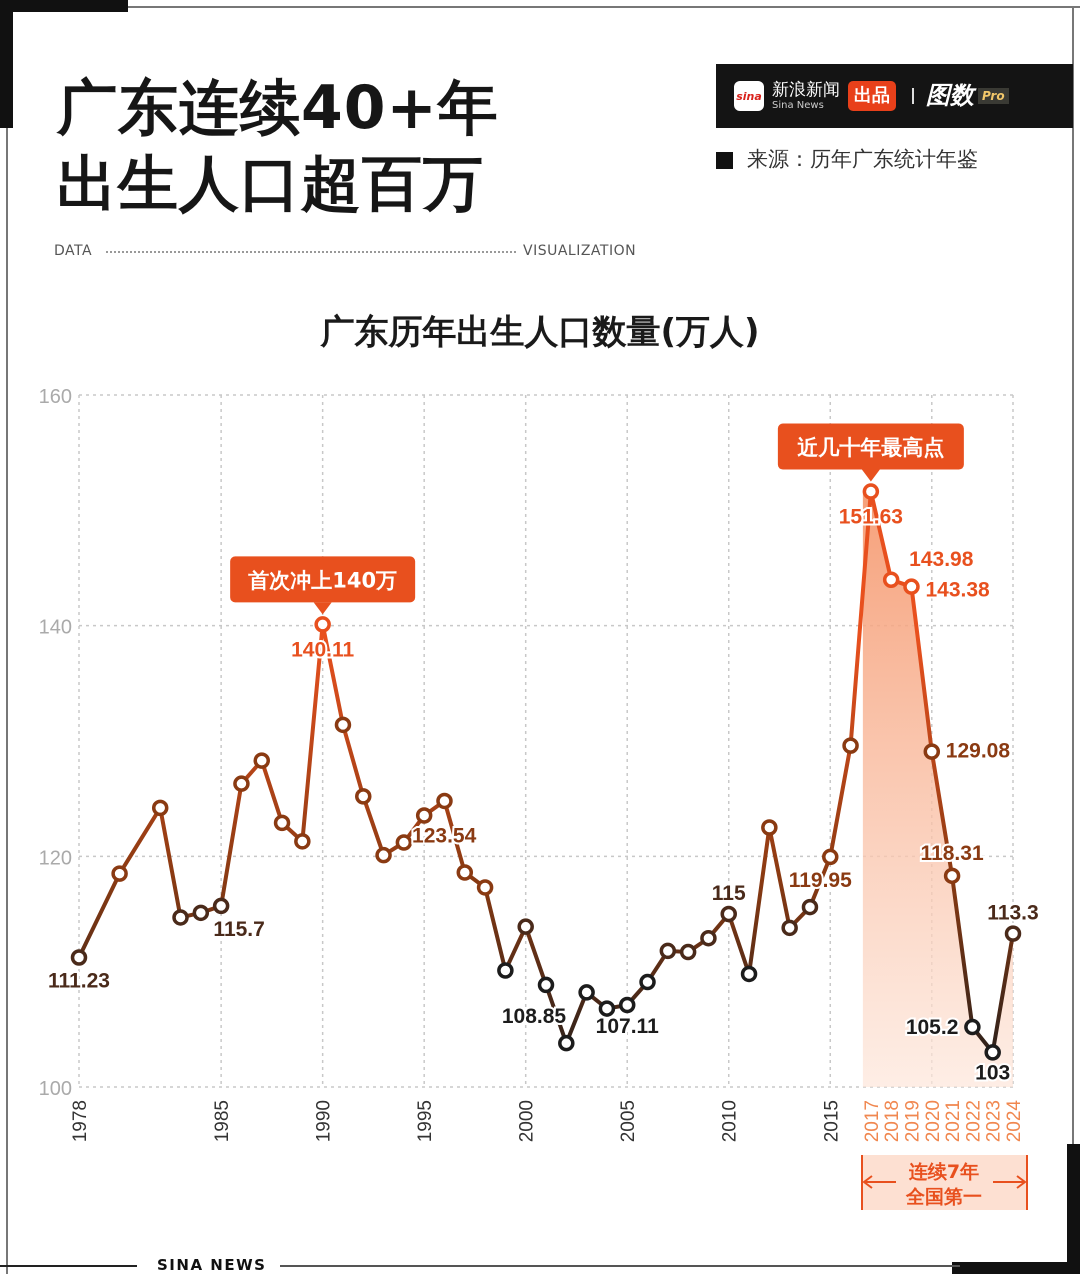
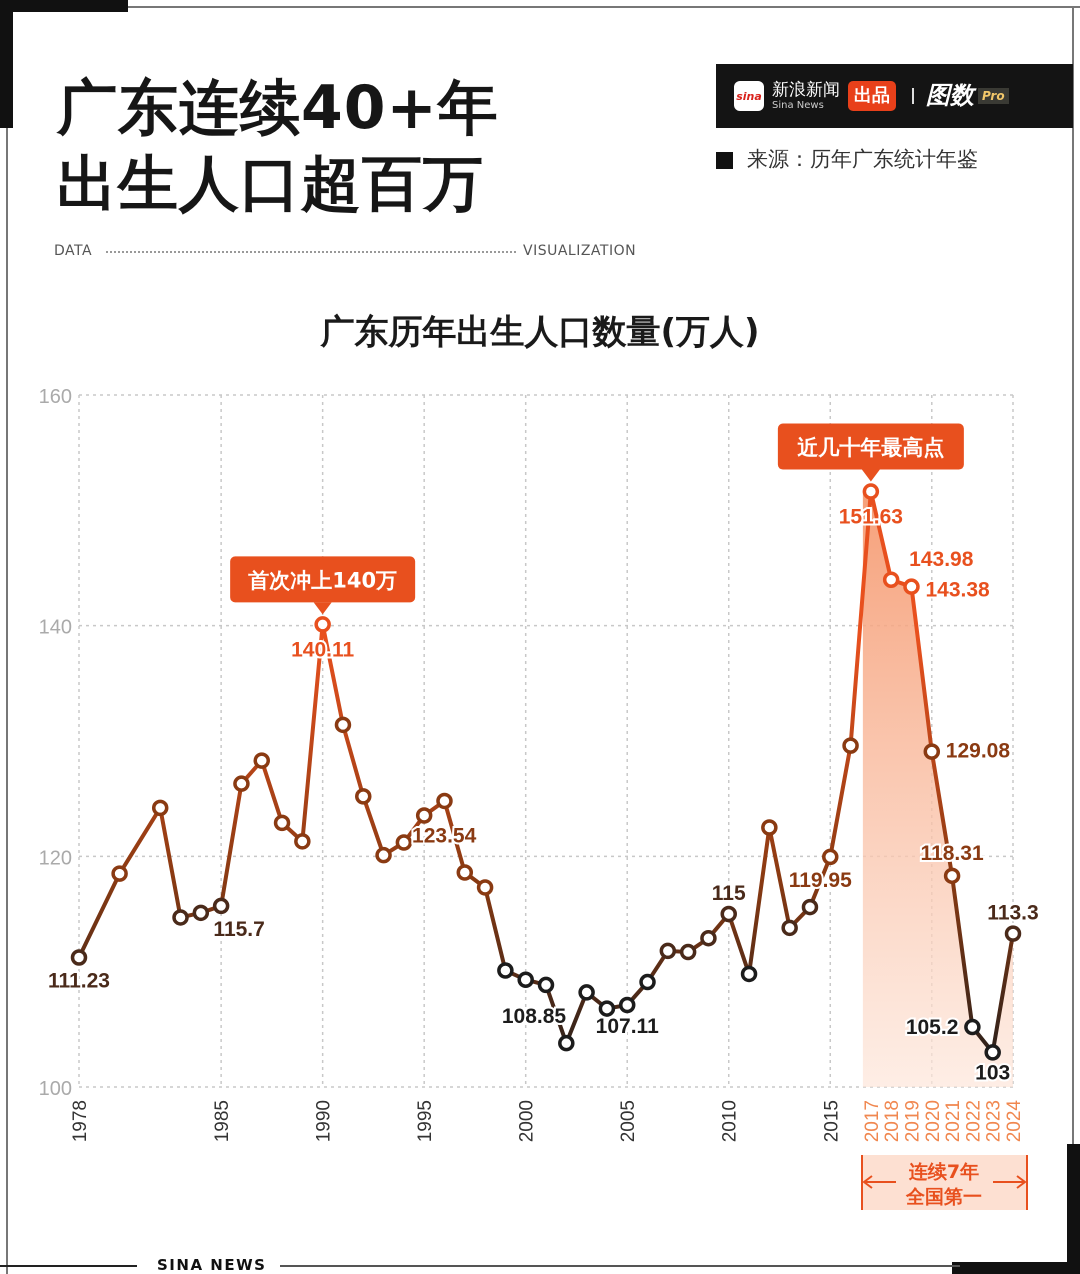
2000: 113.9 -> 109.3
